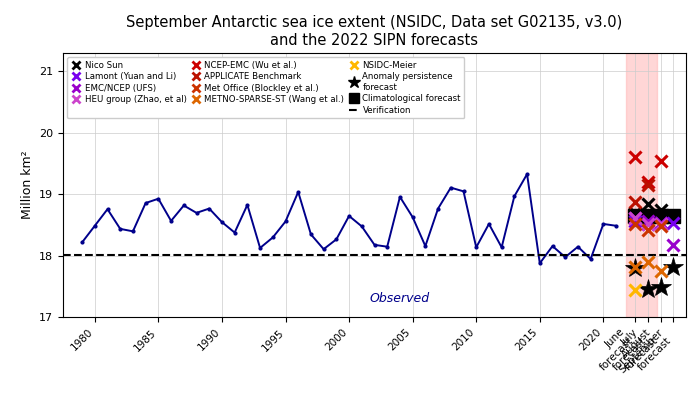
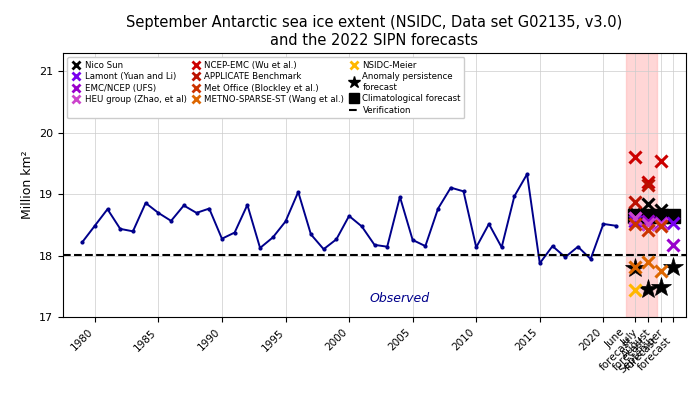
1985: 18.93 -> 18.70
1990: 18.55 -> 18.28
2005: 18.63 -> 18.26
